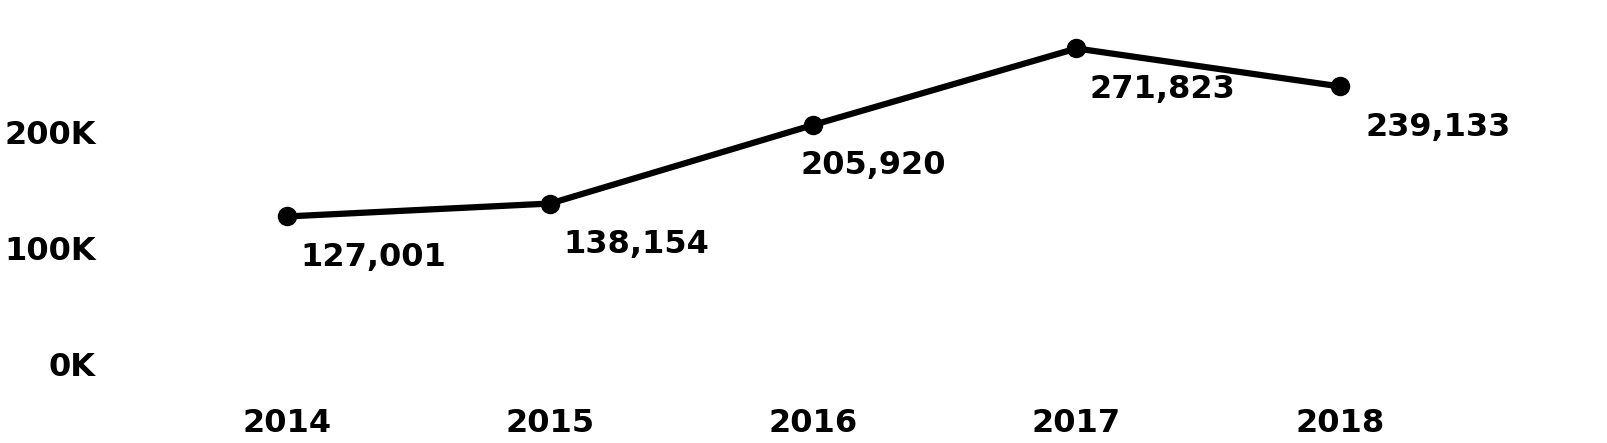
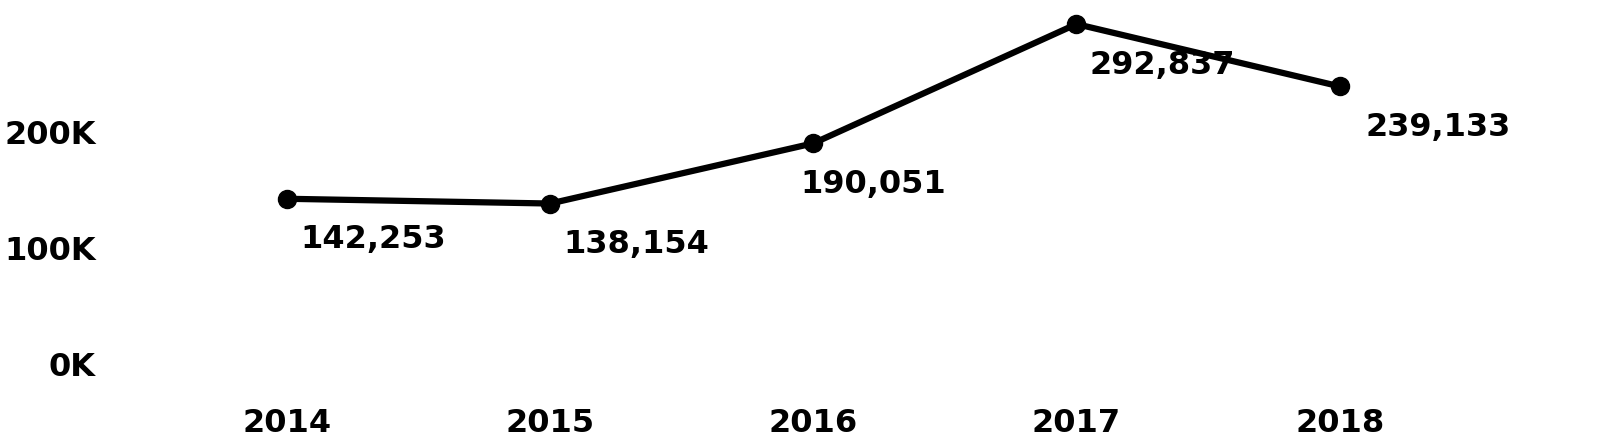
2014: 127,001 -> 142,253
2016: 205,920 -> 190,051
2017: 271,823 -> 292,837
